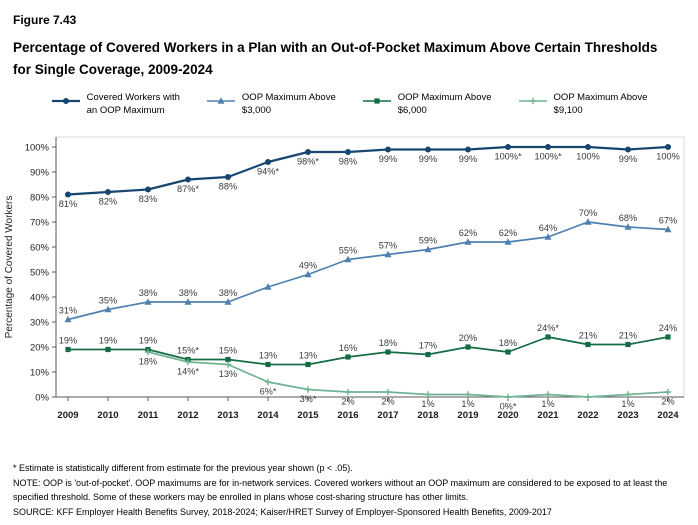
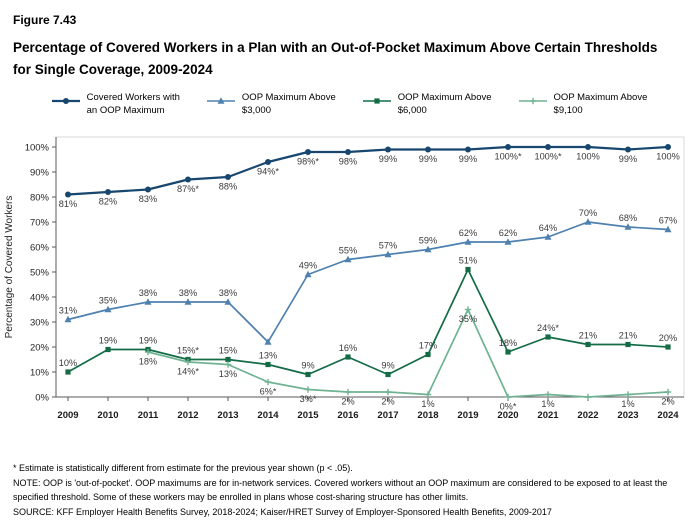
OOP Maximum Above $6,000/2009: 19% -> 10%
OOP Maximum Above $3,000/2014: 44% -> 22%
OOP Maximum Above $6,000/2015: 13% -> 9%
OOP Maximum Above $6,000/2017: 18% -> 9%
OOP Maximum Above $6,000/2019: 20% -> 51%
OOP Maximum Above $9,100/2019: 1% -> 35%
OOP Maximum Above $6,000/2024: 24% -> 20%
